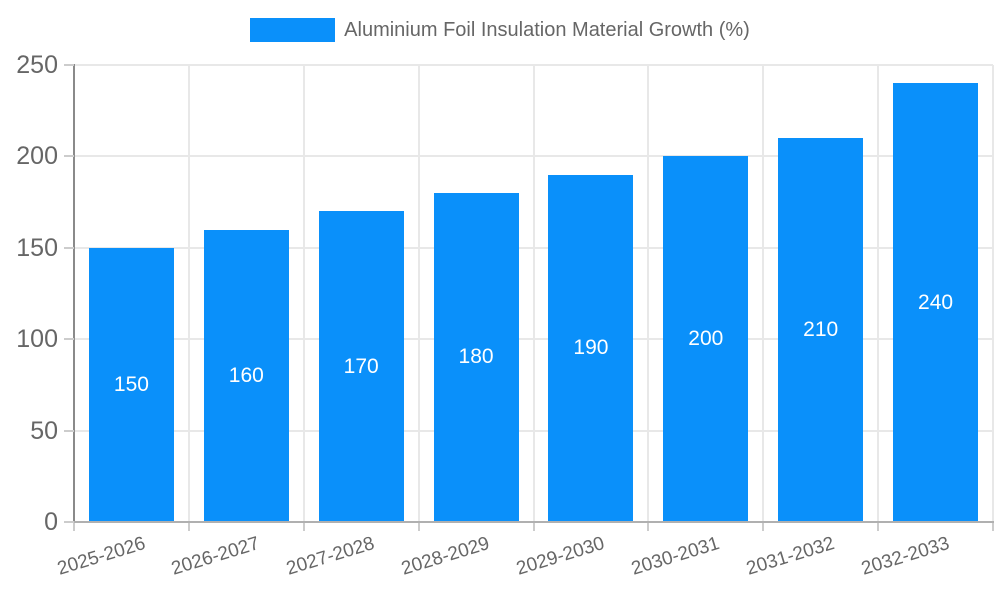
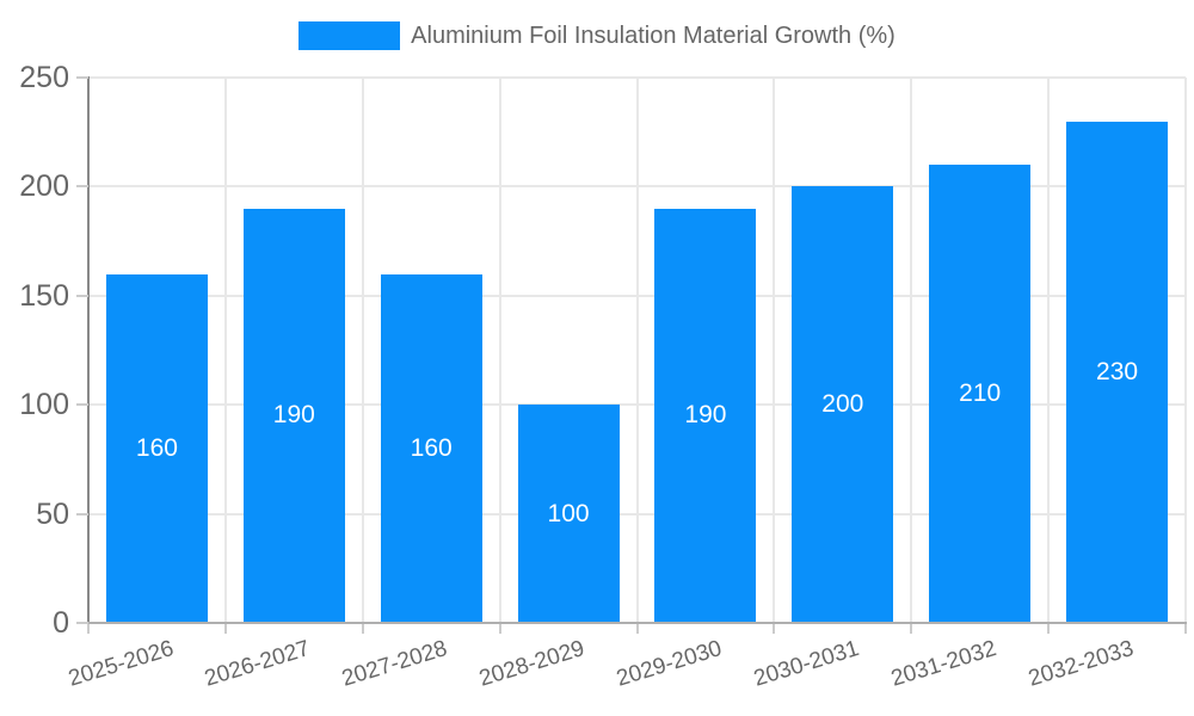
2025-2026: 150 -> 160
2026-2027: 160 -> 190
2027-2028: 170 -> 160
2028-2029: 180 -> 100
2032-2033: 240 -> 230
